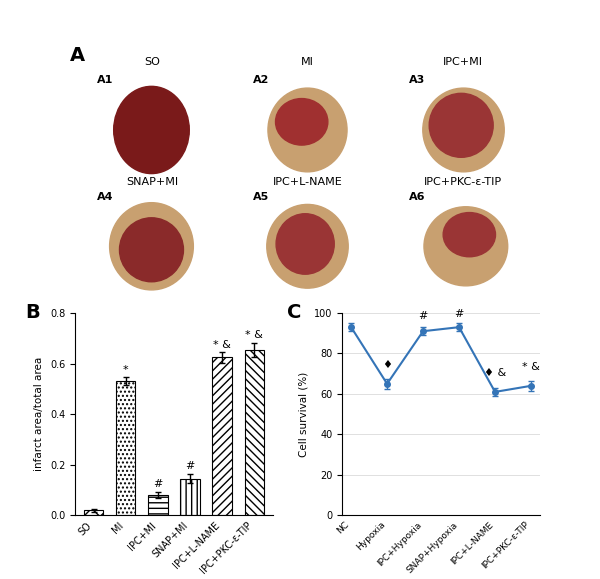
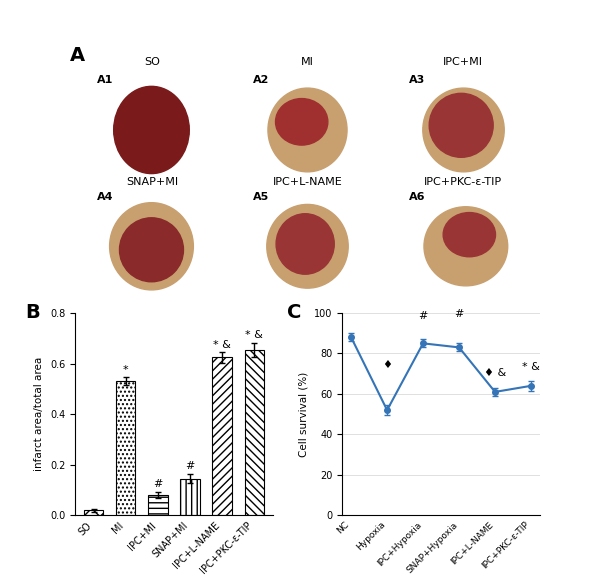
NC: 93 -> 88
Hypoxia: 65 -> 52
IPC+Hypoxia: 91 -> 85
SNAP+Hypoxia: 93 -> 83
